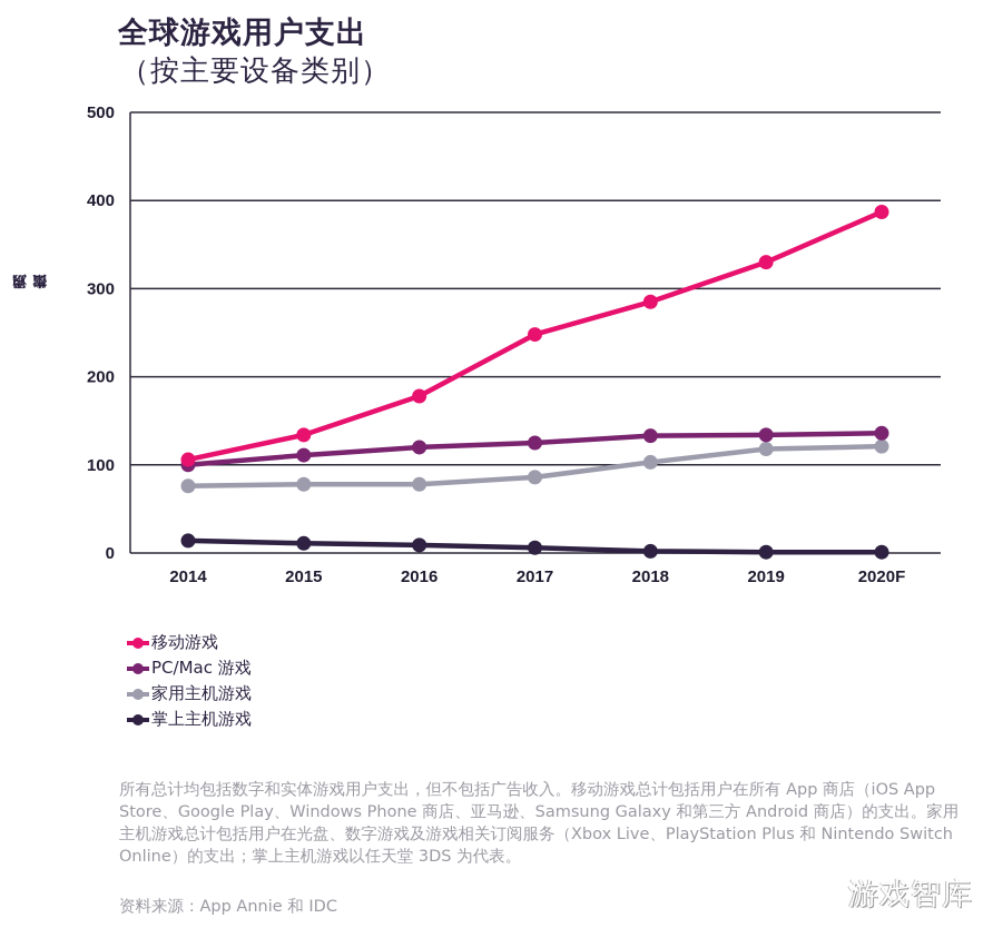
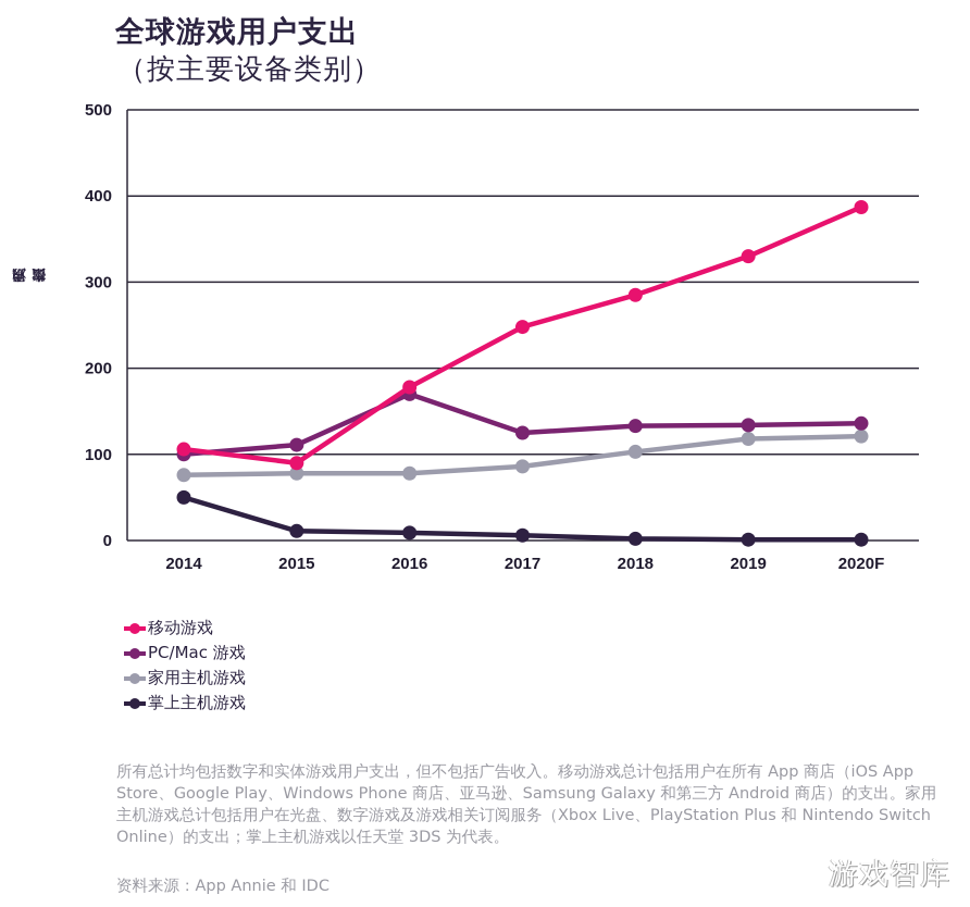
掌上主机游戏/2014: 10 -> 50
移动游戏/2015: 130 -> 90
PC/Mac 游戏/2016: 120 -> 170
